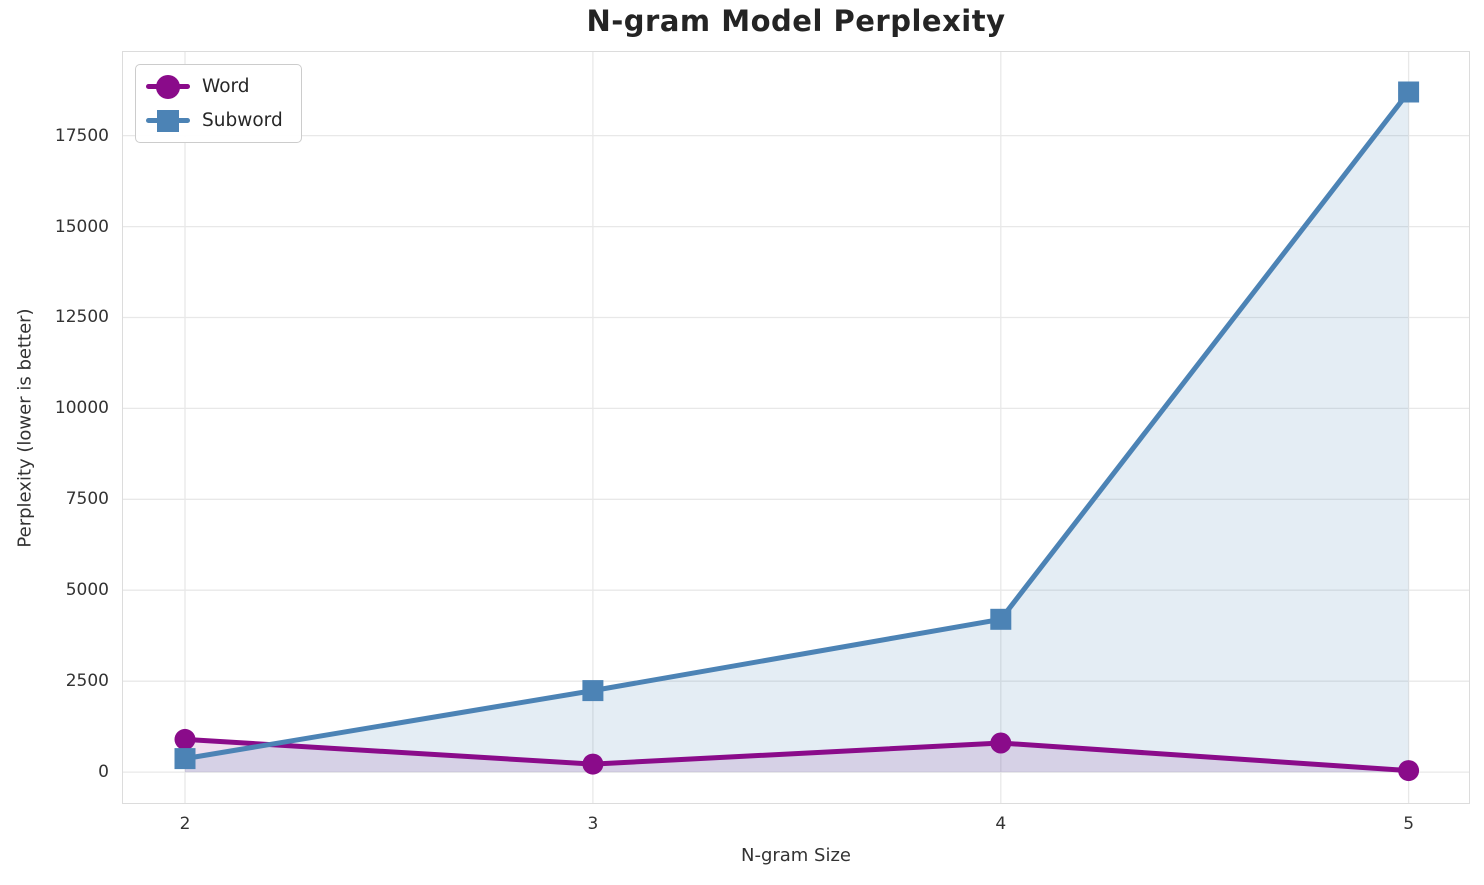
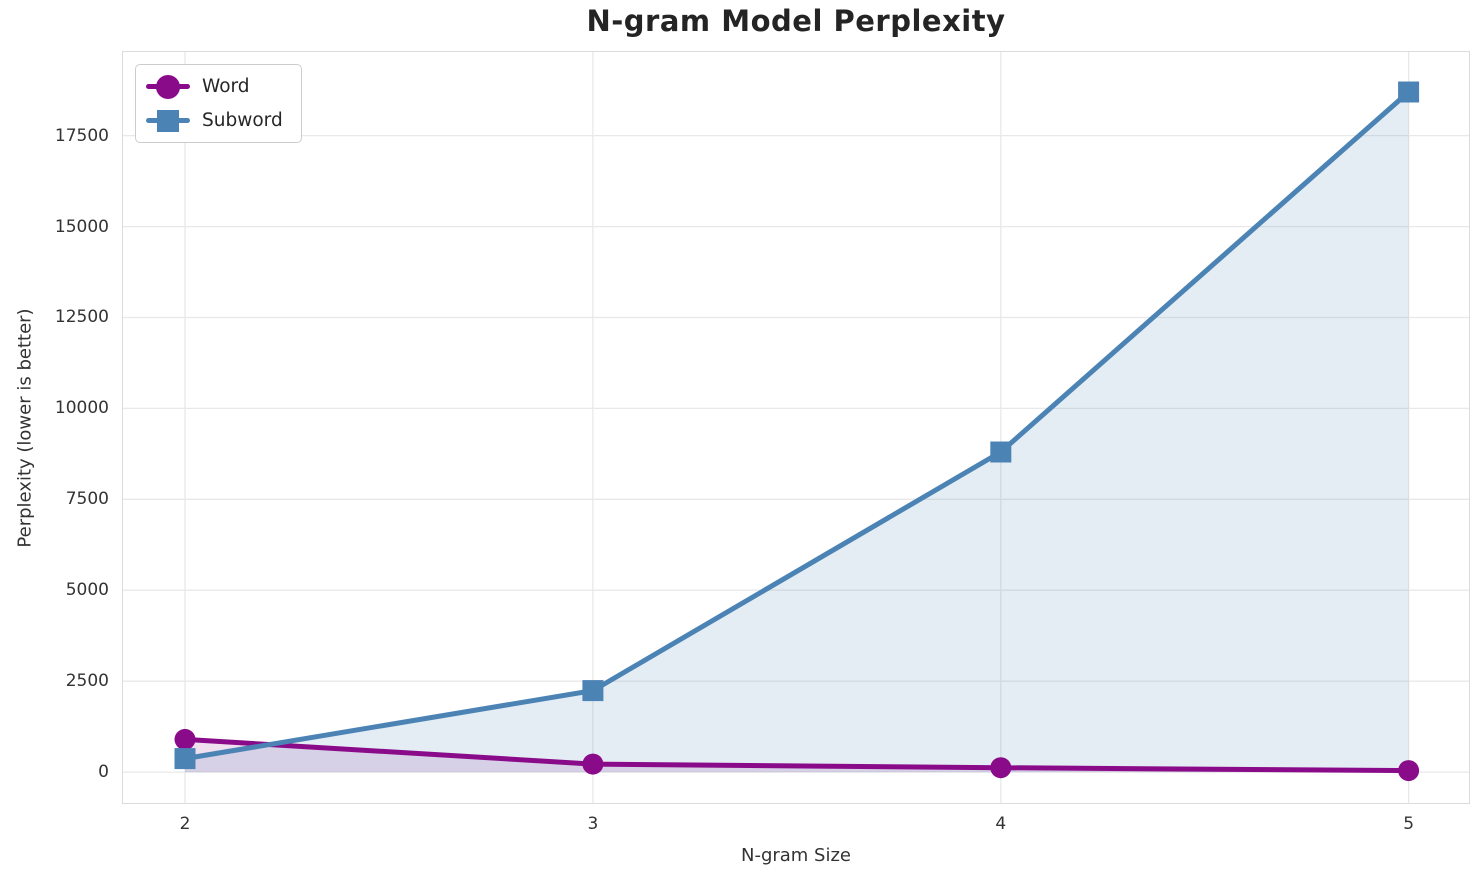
Word/4: 800 -> 100
Subword/4: 4200 -> 8800
